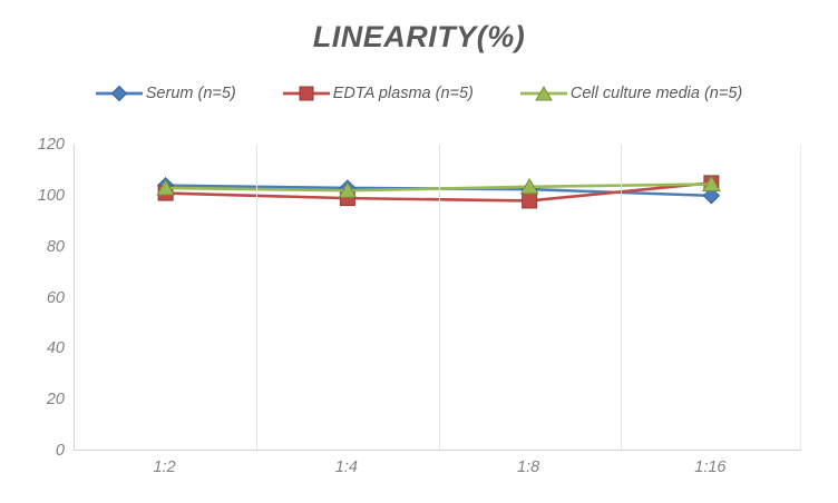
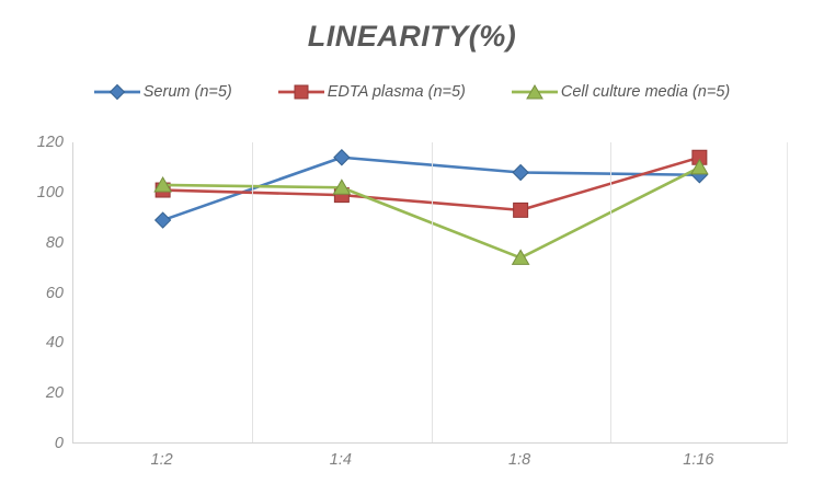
Serum (n=5)/1:2: 104 -> 89
Serum (n=5)/1:4: 103 -> 114
Serum (n=5)/1:8: 102 -> 108
EDTA plasma (n=5)/1:8: 98 -> 93
Cell culture media (n=5)/1:8: 104 -> 74
Serum (n=5)/1:16: 100 -> 107
EDTA plasma (n=5)/1:16: 105 -> 114
Cell culture media (n=5)/1:16: 104 -> 110
